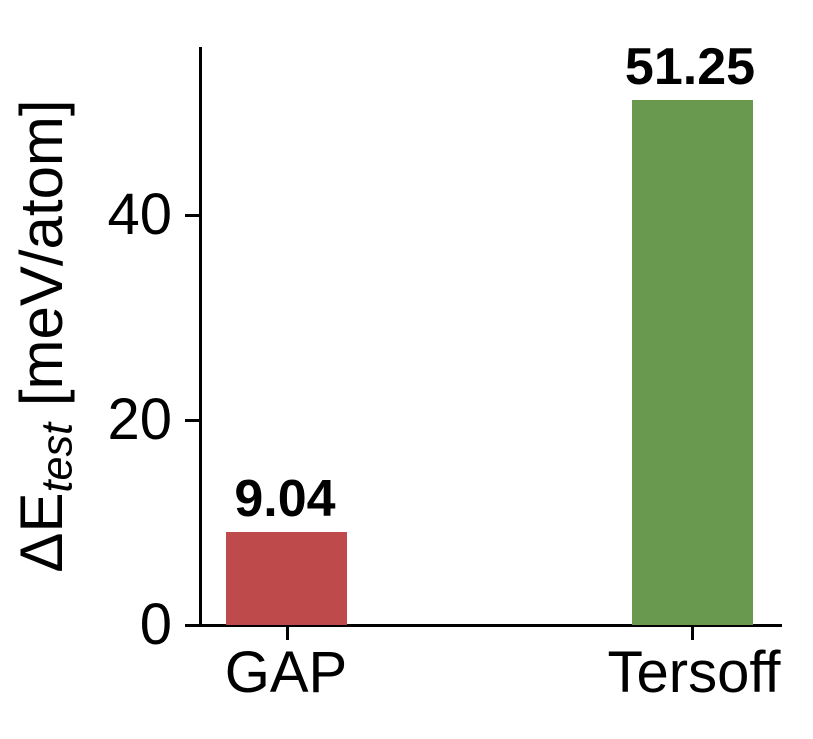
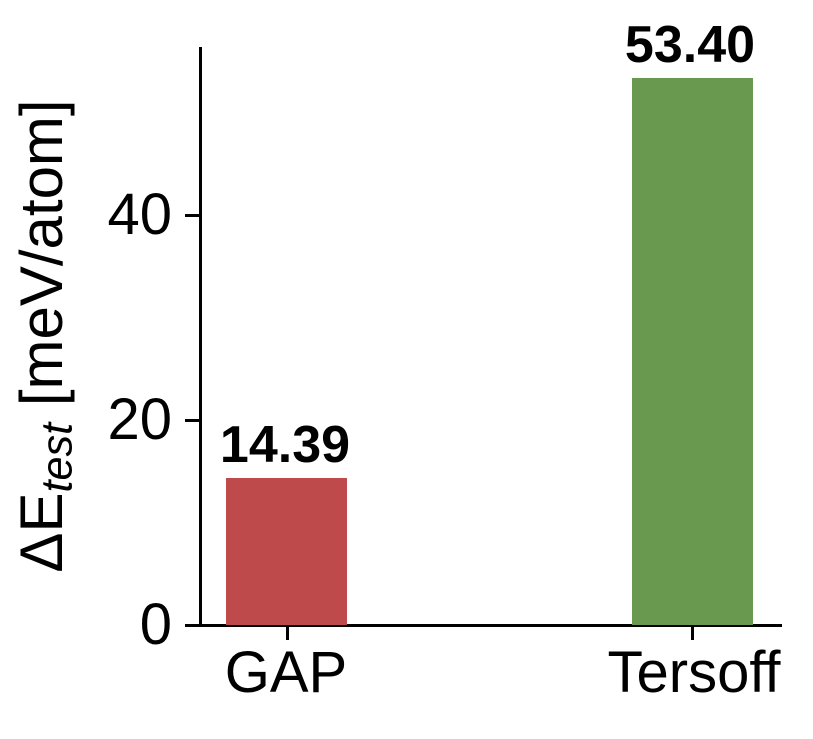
GAP: 9.04 -> 14.39
Tersoff: 51.25 -> 53.40
